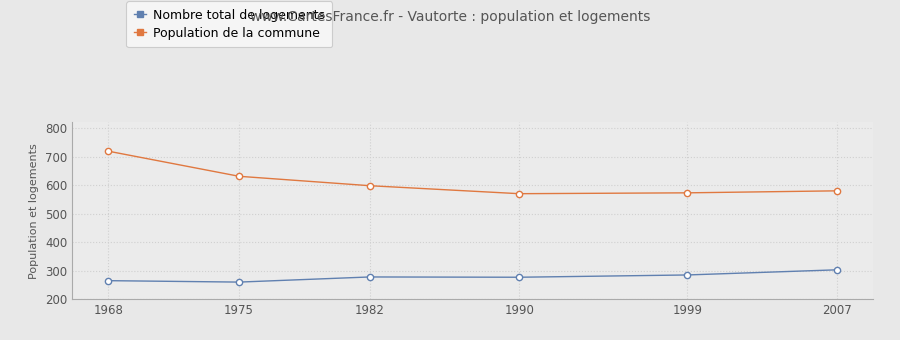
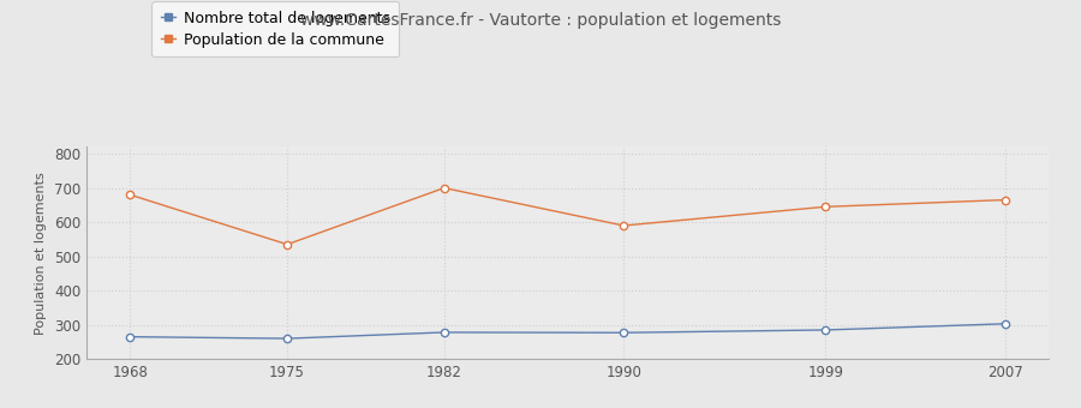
Population de la commune/1968: 719 -> 680
Population de la commune/1975: 631 -> 535
Population de la commune/1982: 598 -> 700
Population de la commune/1990: 570 -> 590
Population de la commune/1999: 573 -> 645
Population de la commune/2007: 580 -> 665
